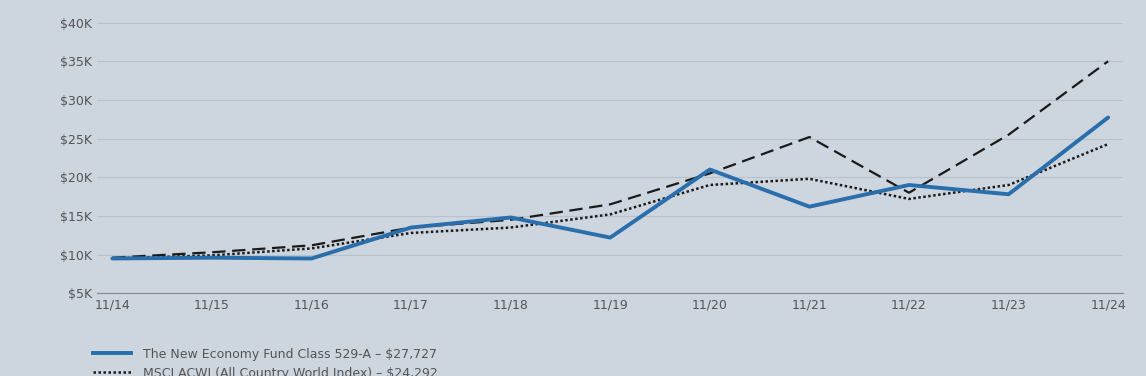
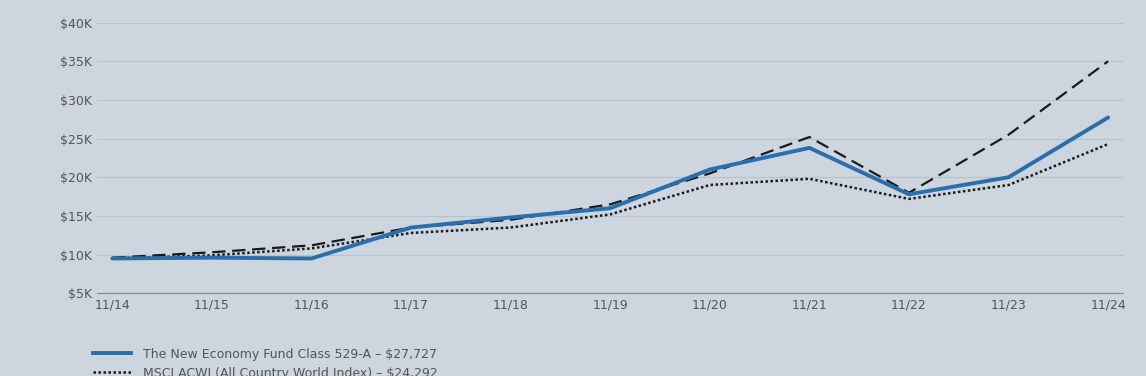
The New Economy Fund Class 529-A – $27,727/11/19: $12.2K -> $16.0K
The New Economy Fund Class 529-A – $27,727/11/21: $16.2K -> $23.8K
The New Economy Fund Class 529-A – $27,727/11/22: $19.0K -> $17.8K
The New Economy Fund Class 529-A – $27,727/11/23: $17.8K -> $20.0K
